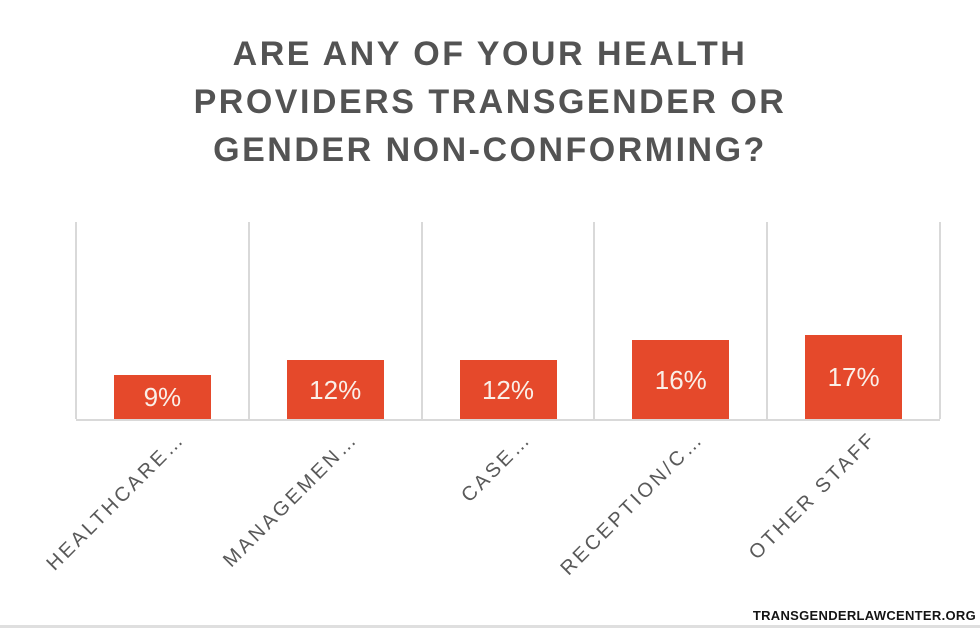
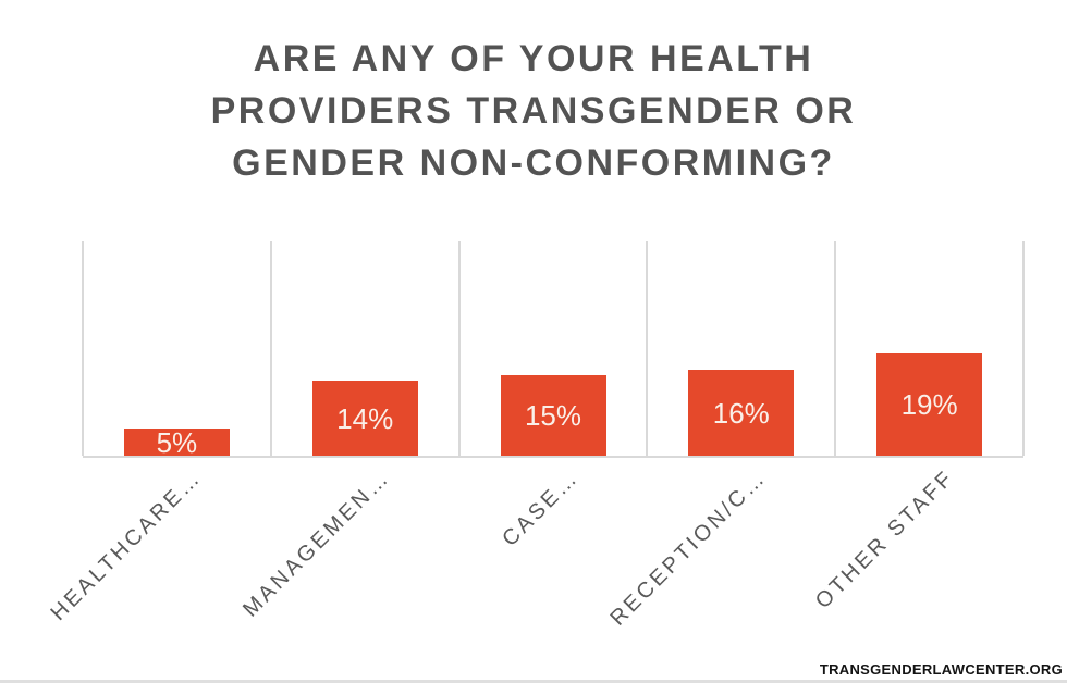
HEALTHCARE…: 9% -> 5%
MANAGEMEN…: 12% -> 14%
CASE…: 12% -> 15%
OTHER STAFF: 17% -> 19%
